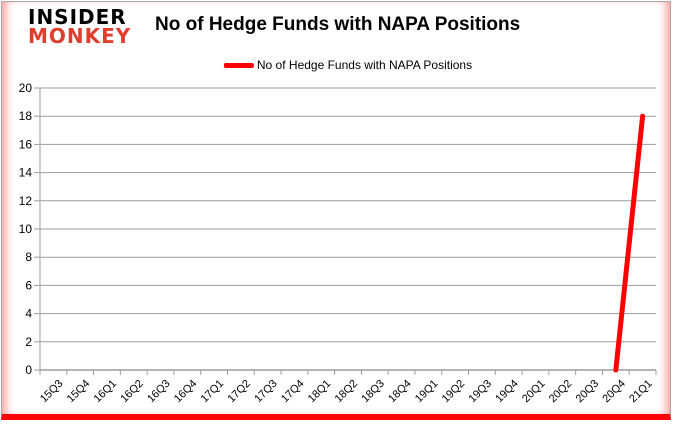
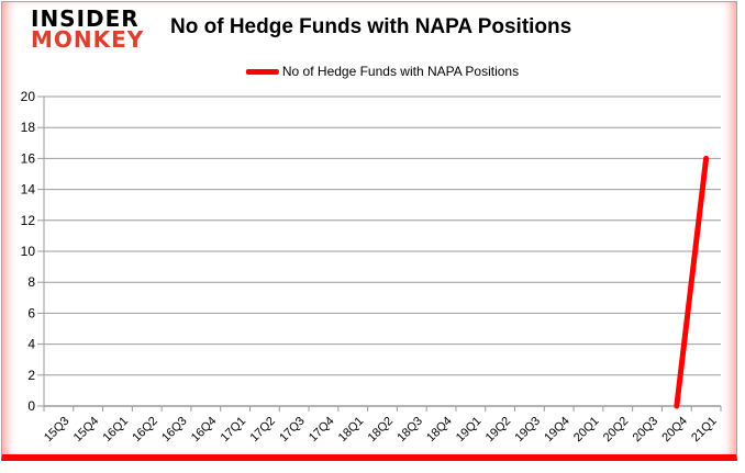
21Q1: 18 -> 16
